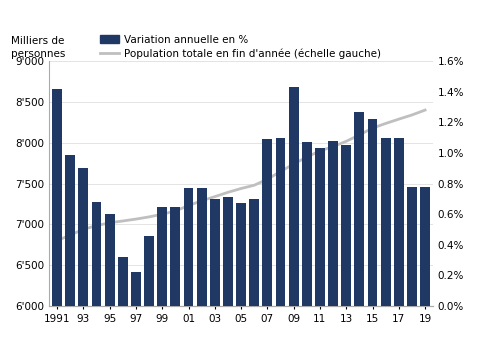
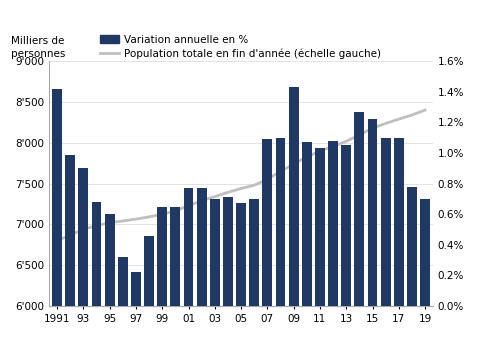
Variation annuelle en %/19: 0.78% -> 0.70%
